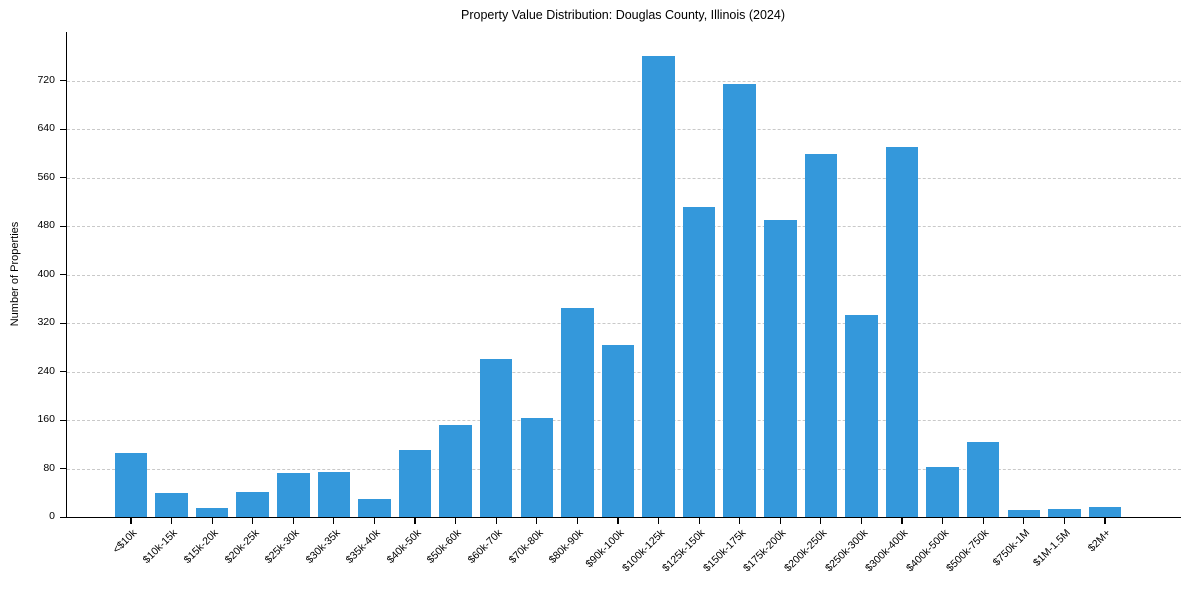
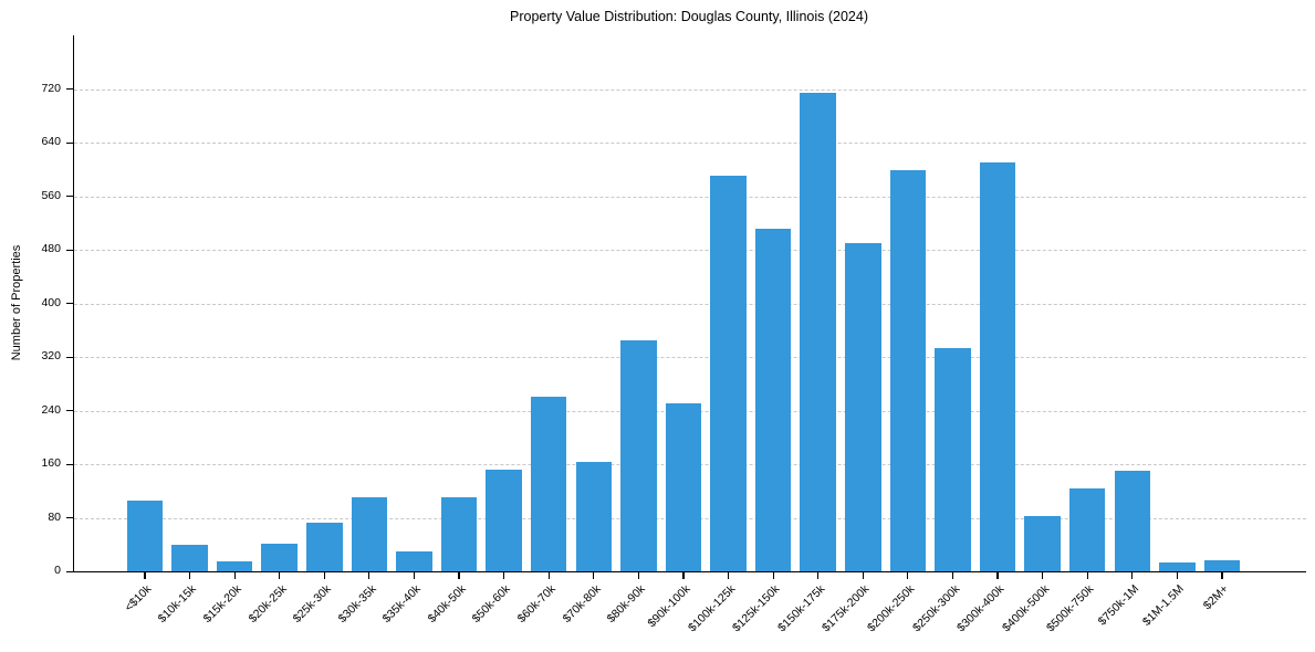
$30k-35k: 80 -> 110
$90k-100k: 280 -> 250
$100k-125k: 760 -> 590
$750k-1M: 10 -> 150
